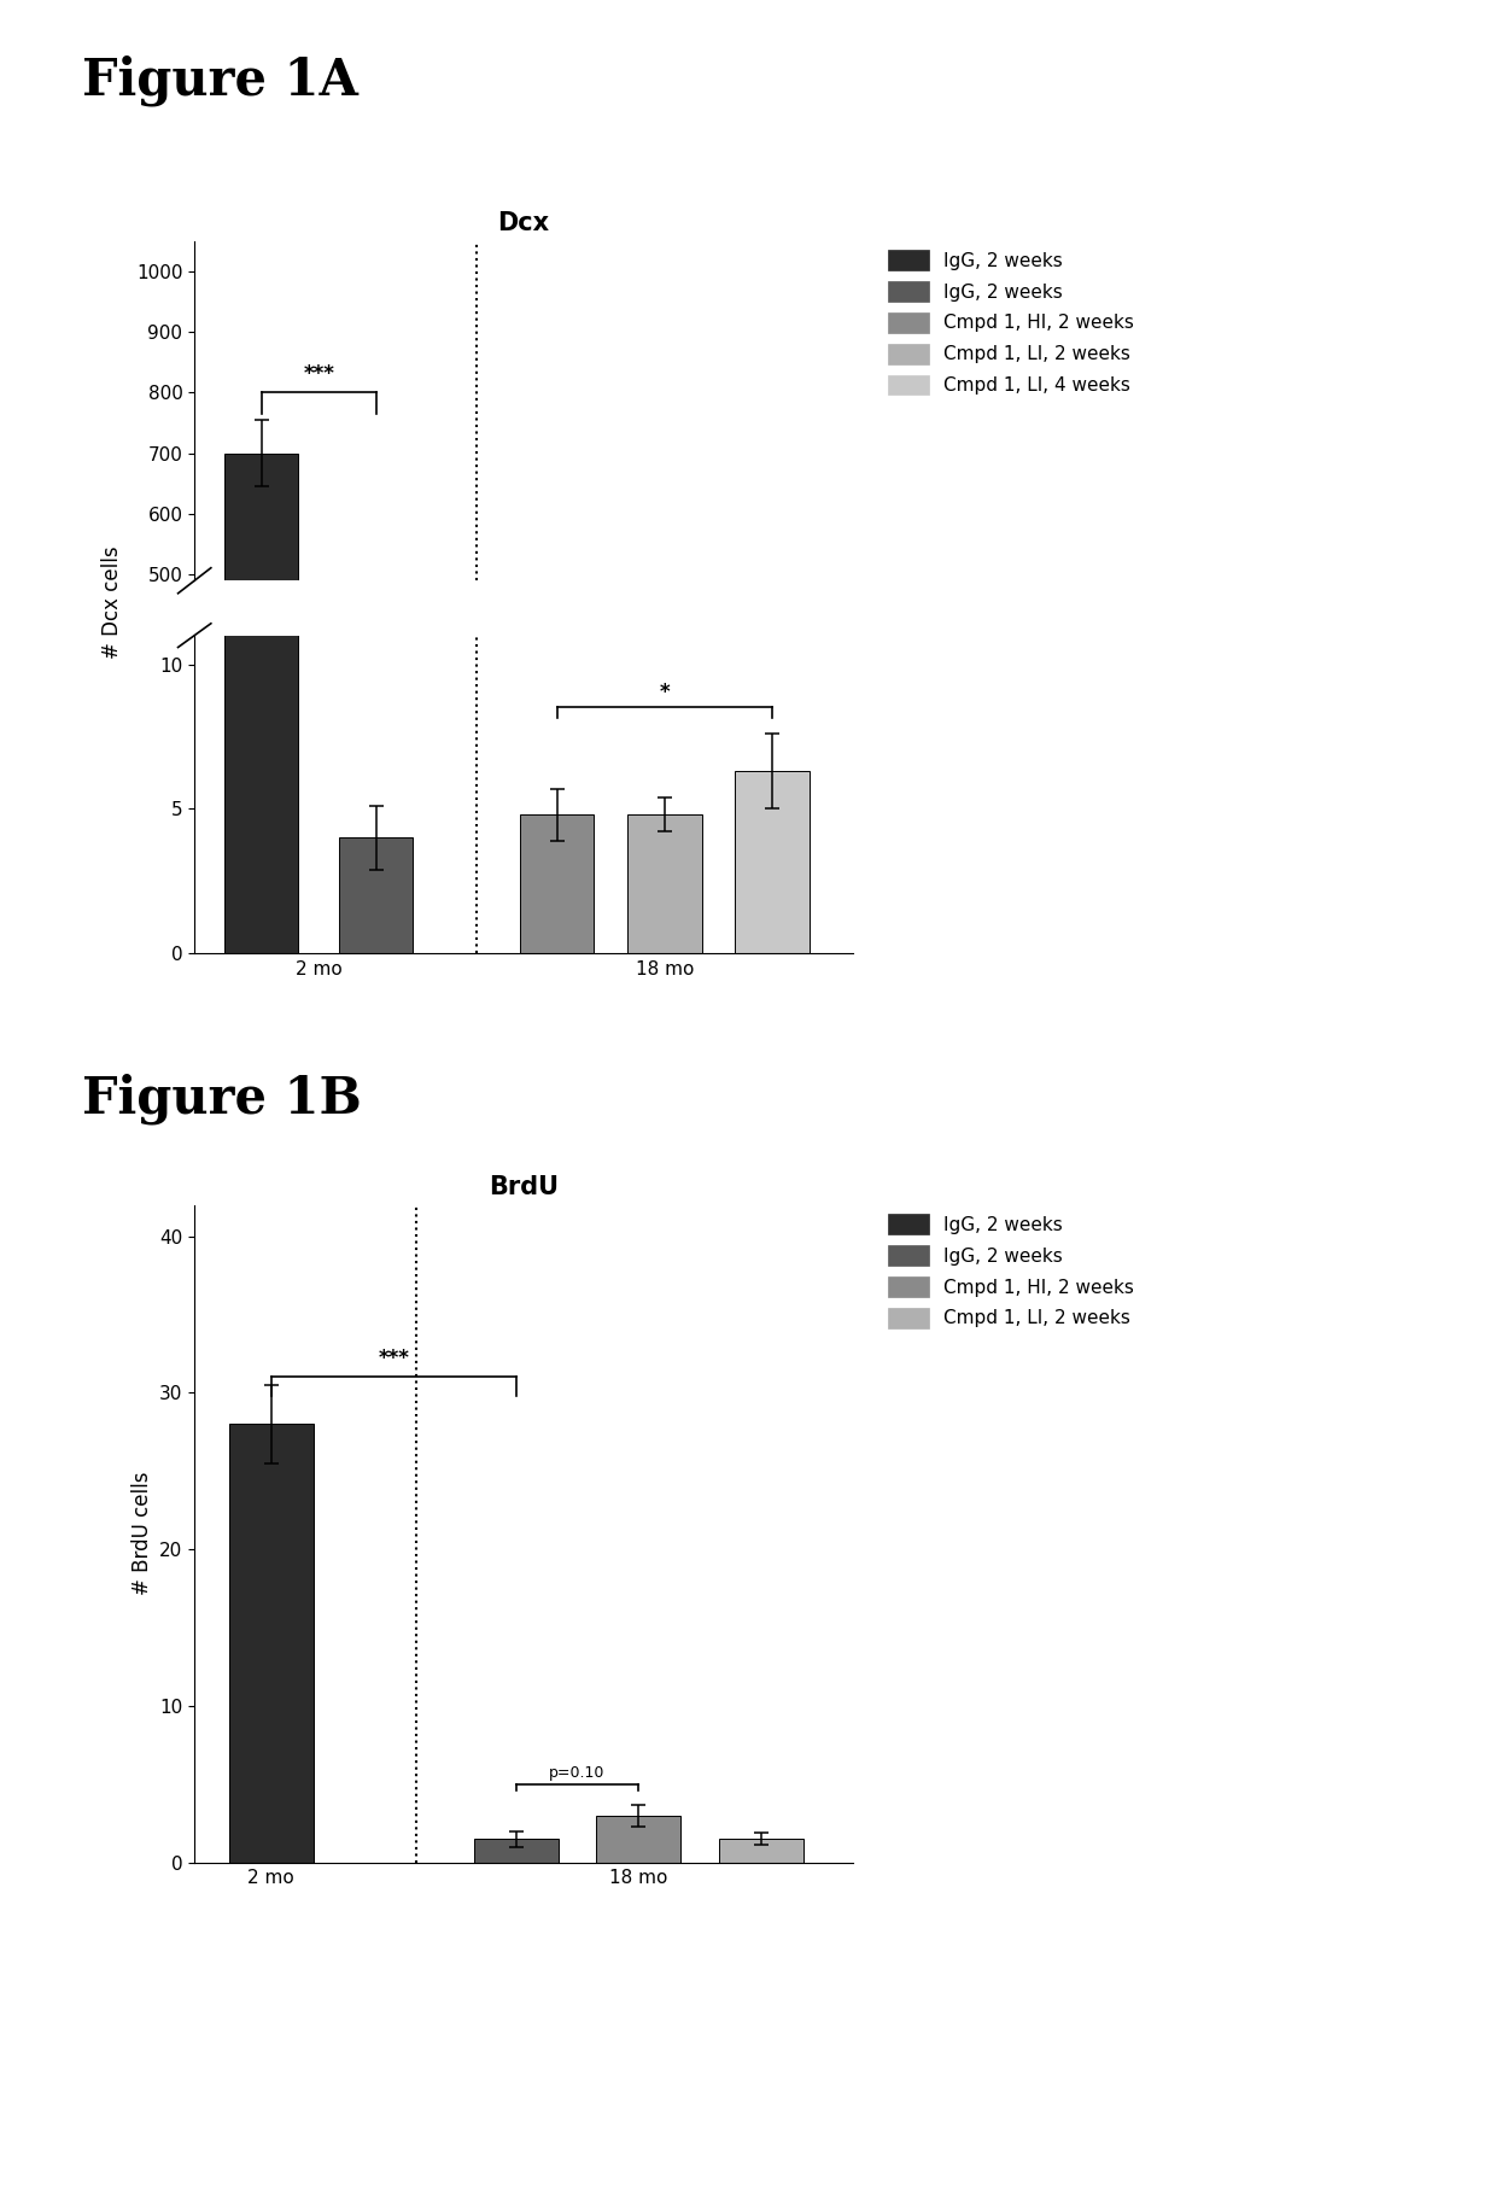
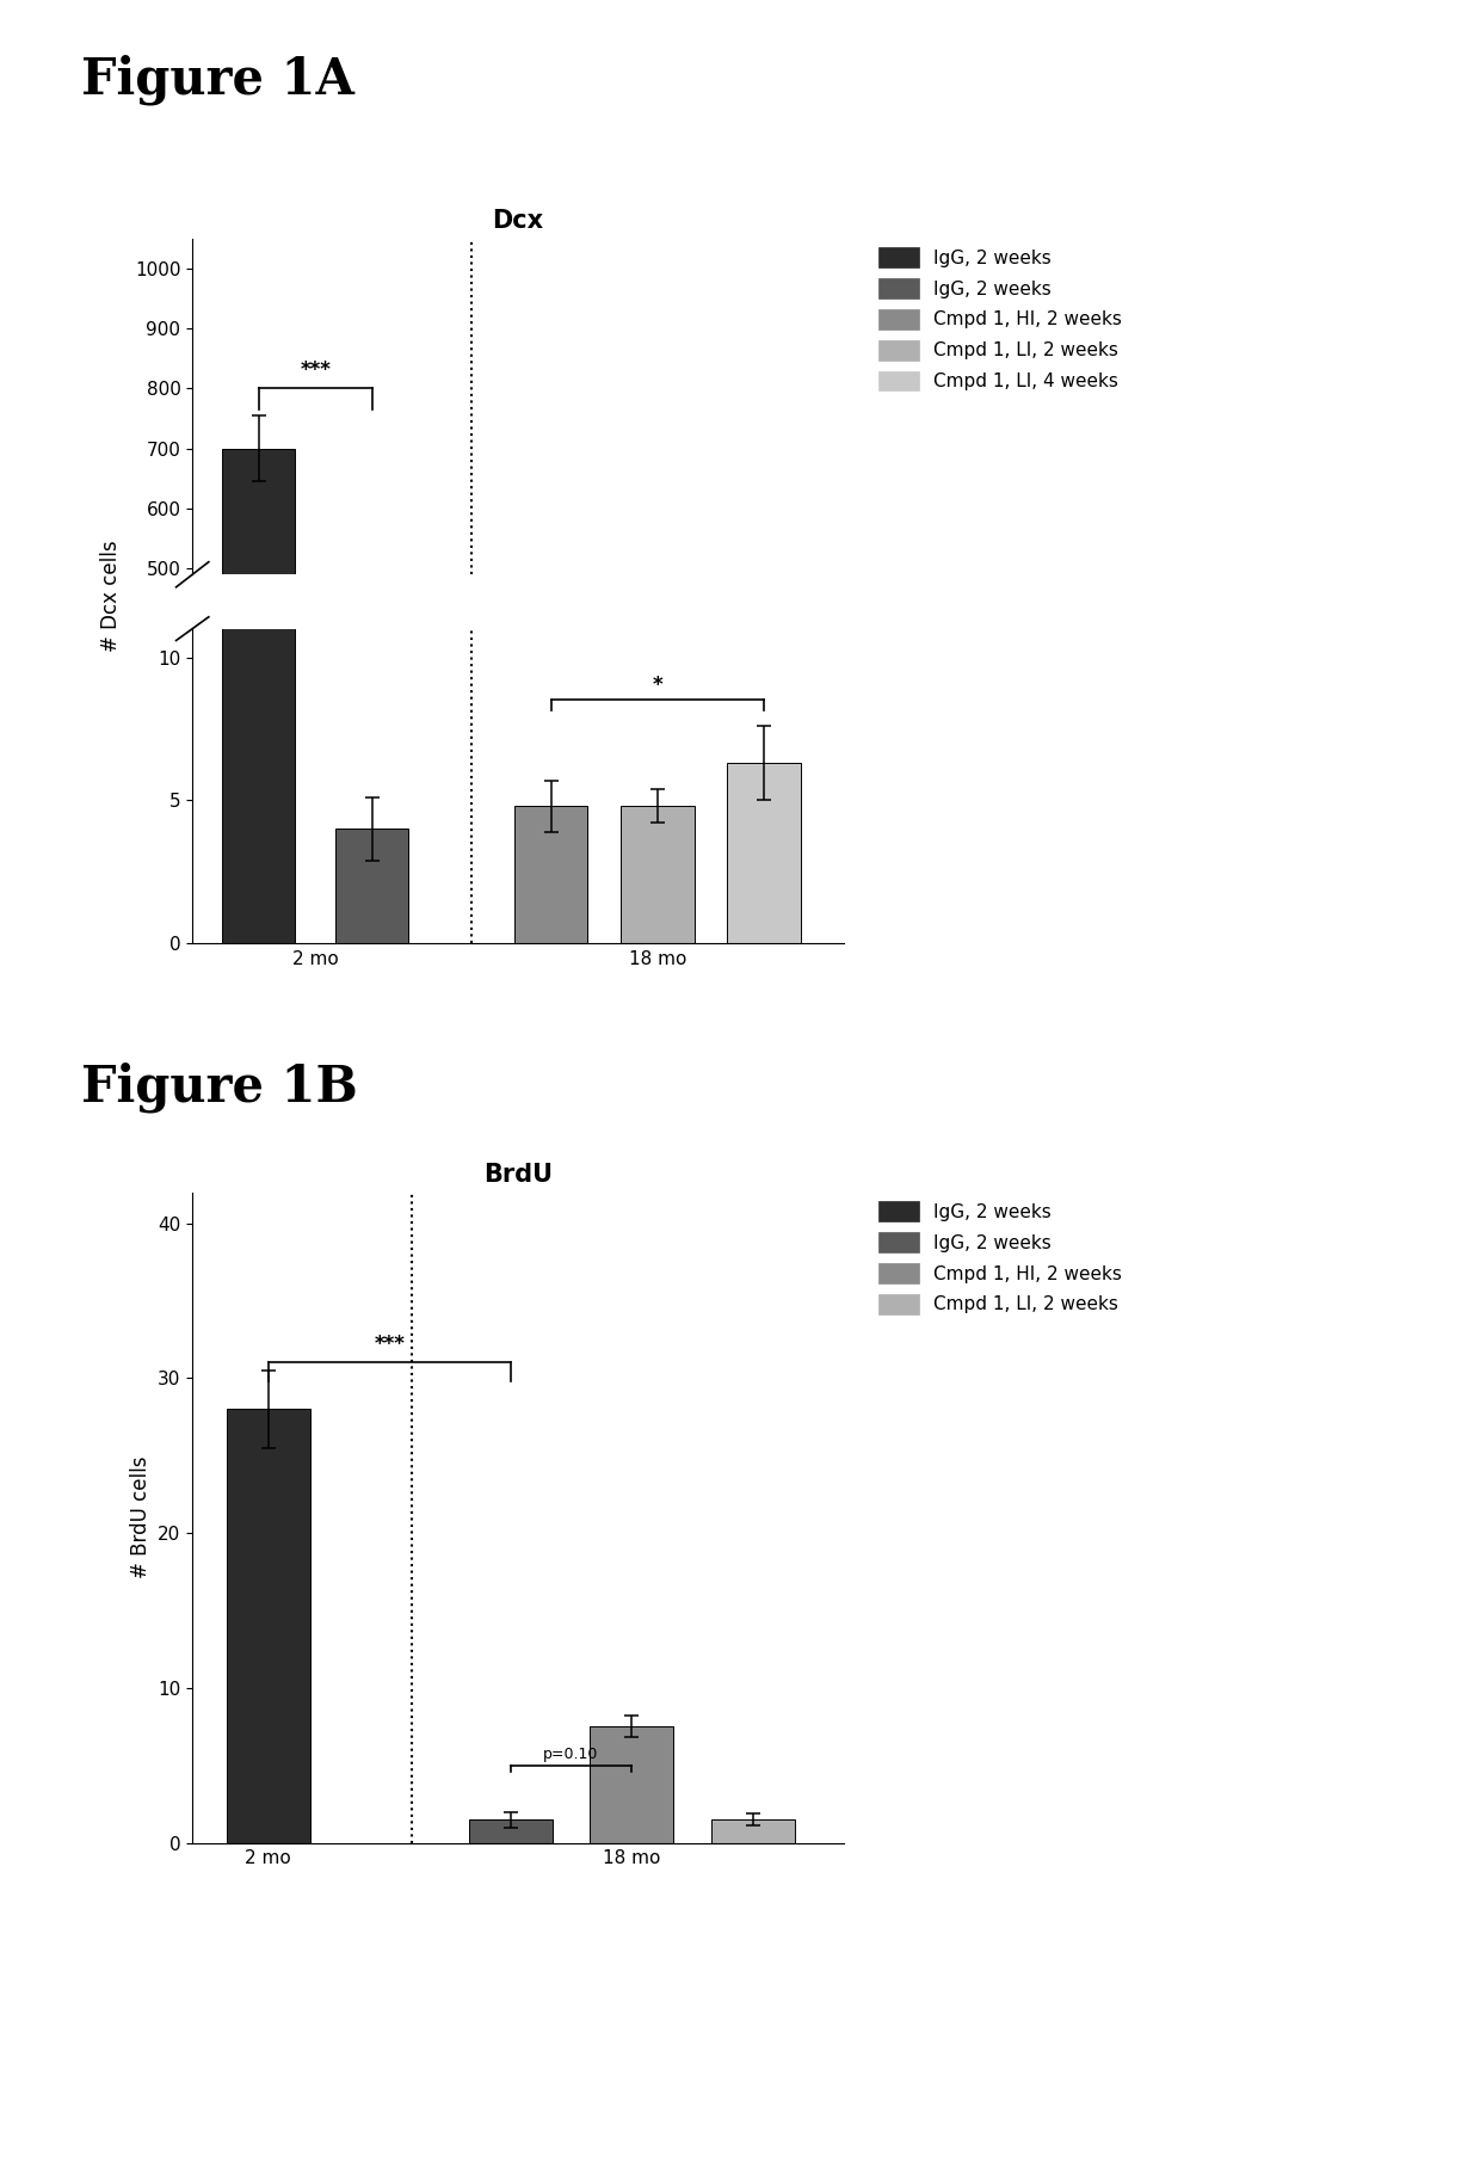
BrdU/18 mo: 3.0 -> 7.5
